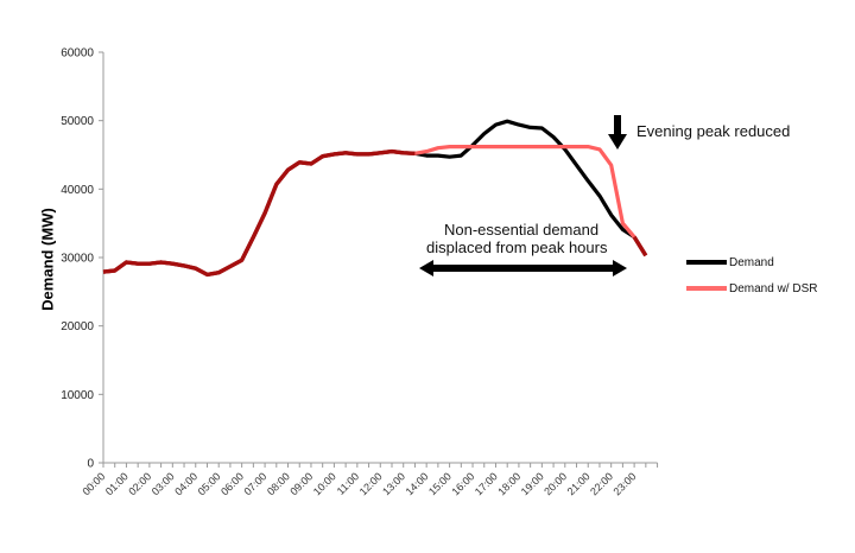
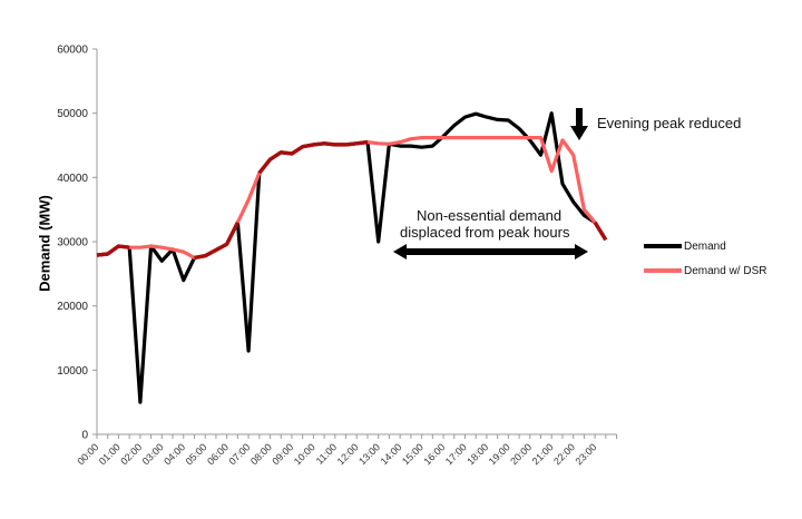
Demand/02:00: 29000 -> 5000
Demand/03:00: 29000 -> 27000
Demand/04:00: 28000 -> 24000
Demand/07:00: 36000 -> 13000
Demand/13:00: 45000 -> 30000
Demand/21:00: 41000 -> 50000
Demand w/ DSR/21:00: 46000 -> 41000
